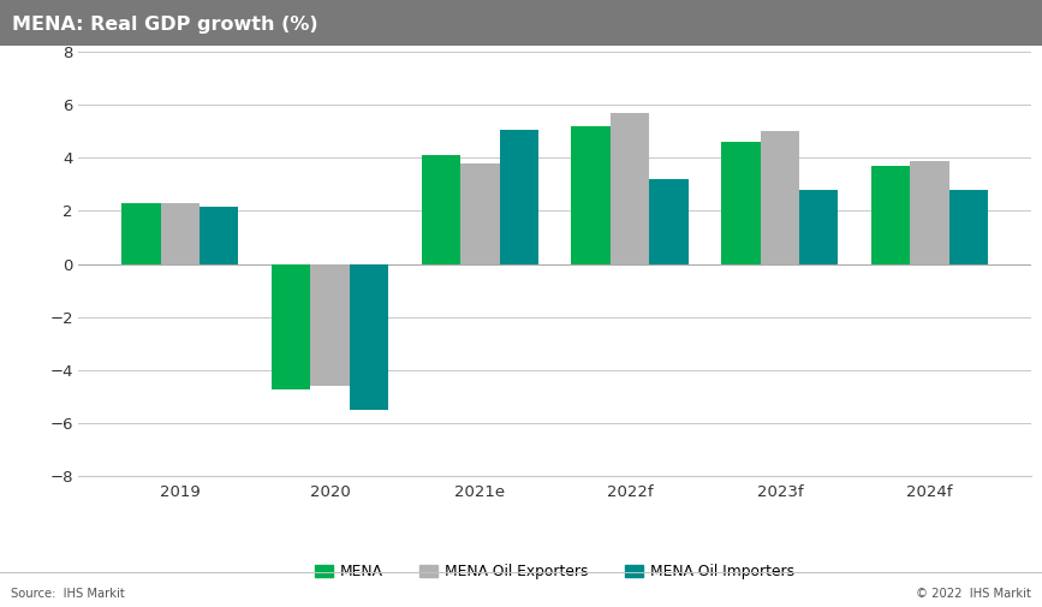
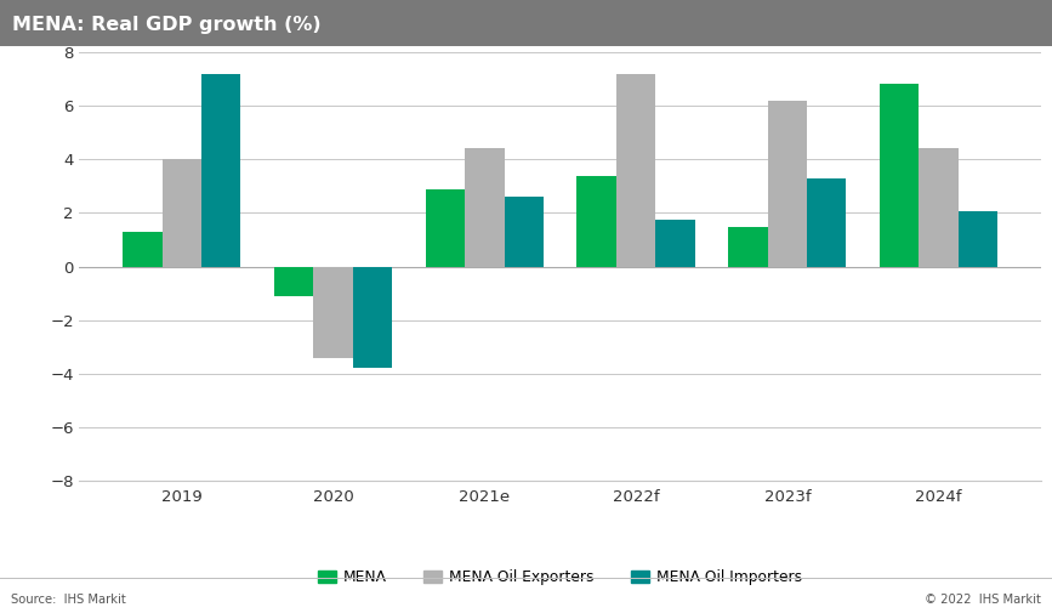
MENA/2019: 2.3 -> 1.3
MENA Oil Exporters/2019: 2.3 -> 4.0
MENA Oil Importers/2019: 2.15 -> 7.20
MENA/2020: -4.7 -> -1.1
MENA Oil Exporters/2020: -4.6 -> -3.4
MENA Oil Importers/2020: -5.50 -> -3.75
MENA/2021e: 4.1 -> 2.9
MENA Oil Exporters/2021e: 3.8 -> 4.4
MENA Oil Importers/2021e: 5.05 -> 2.60
MENA/2022f: 5.2 -> 3.4
MENA Oil Exporters/2022f: 5.7 -> 7.2
MENA Oil Importers/2022f: 3.20 -> 1.75
MENA/2023f: 4.6 -> 1.5
MENA Oil Exporters/2023f: 5.0 -> 6.2
MENA Oil Importers/2023f: 2.80 -> 3.30
MENA/2024f: 3.7 -> 6.8
MENA Oil Exporters/2024f: 3.9 -> 4.4
MENA Oil Importers/2024f: 2.80 -> 2.05
